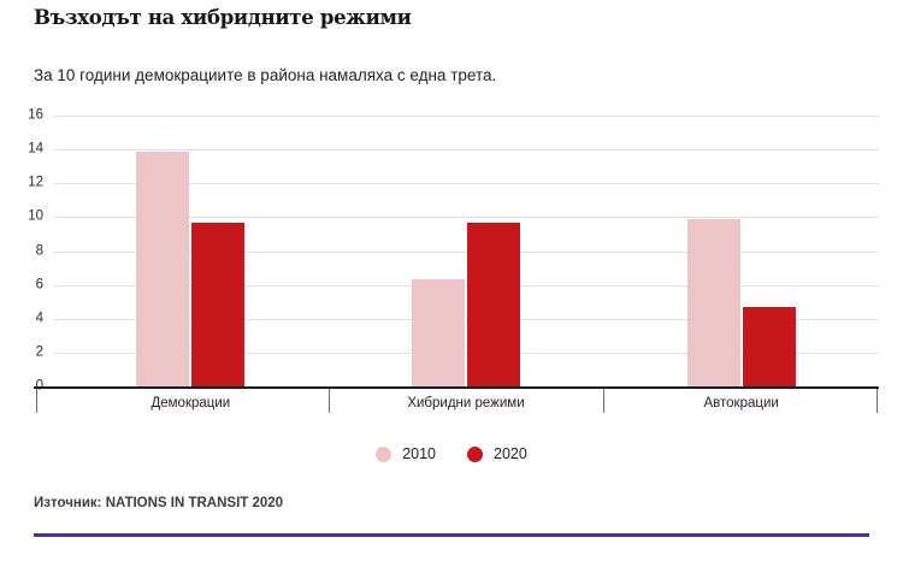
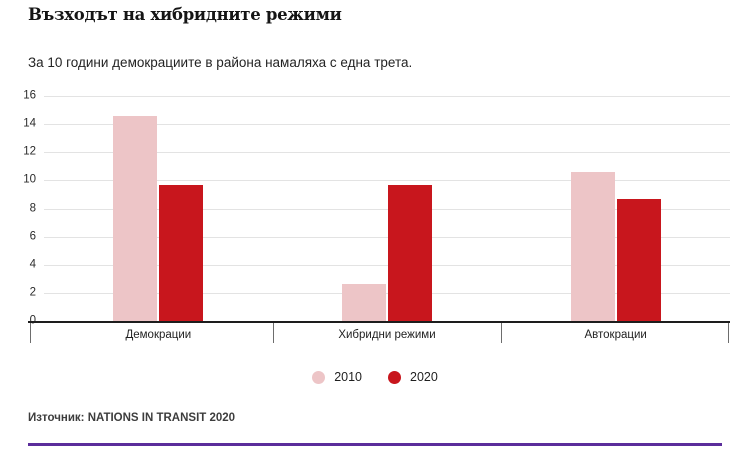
2010/Демокрации: 13.9 -> 14.6
2010/Хибридни режими: 6.3 -> 2.6
2010/Автокрации: 9.9 -> 10.6
2020/Автокрации: 4.7 -> 8.7
